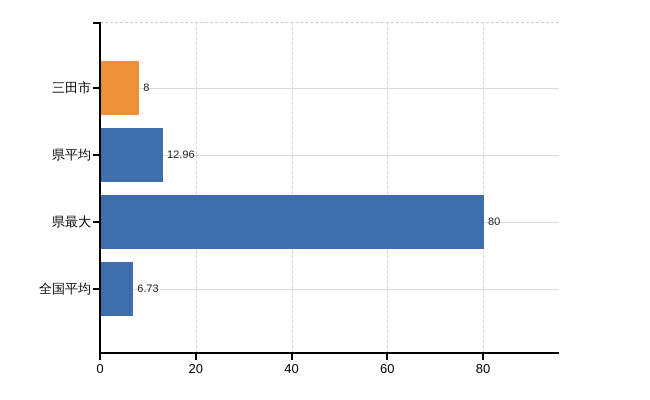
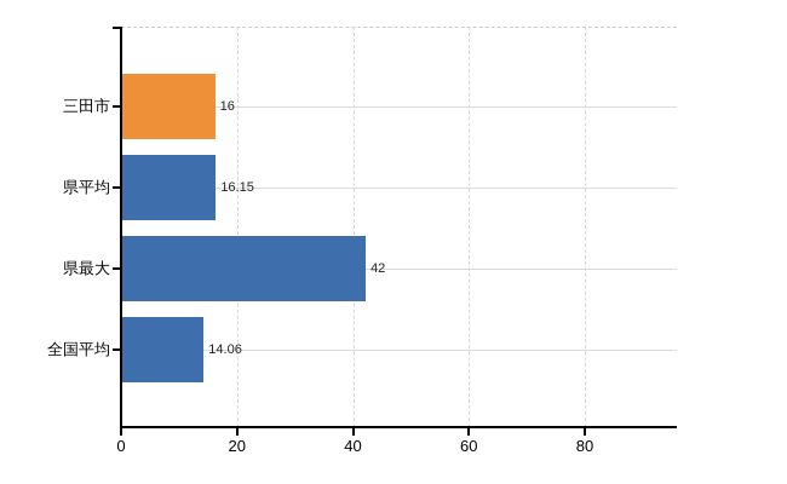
三田市: 8 -> 16
県平均: 12.96 -> 16.15
県最大: 80 -> 42
全国平均: 6.73 -> 14.06
